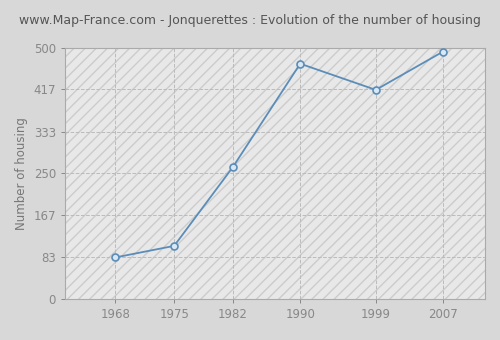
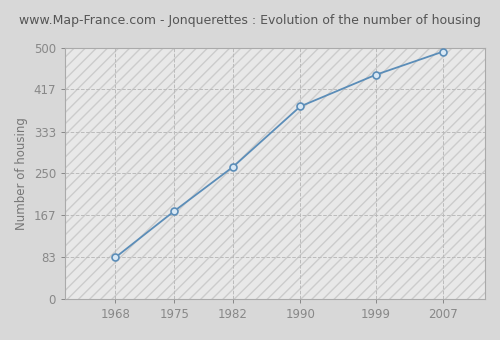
1975: 106 -> 175
1990: 468 -> 383
1999: 416 -> 446
